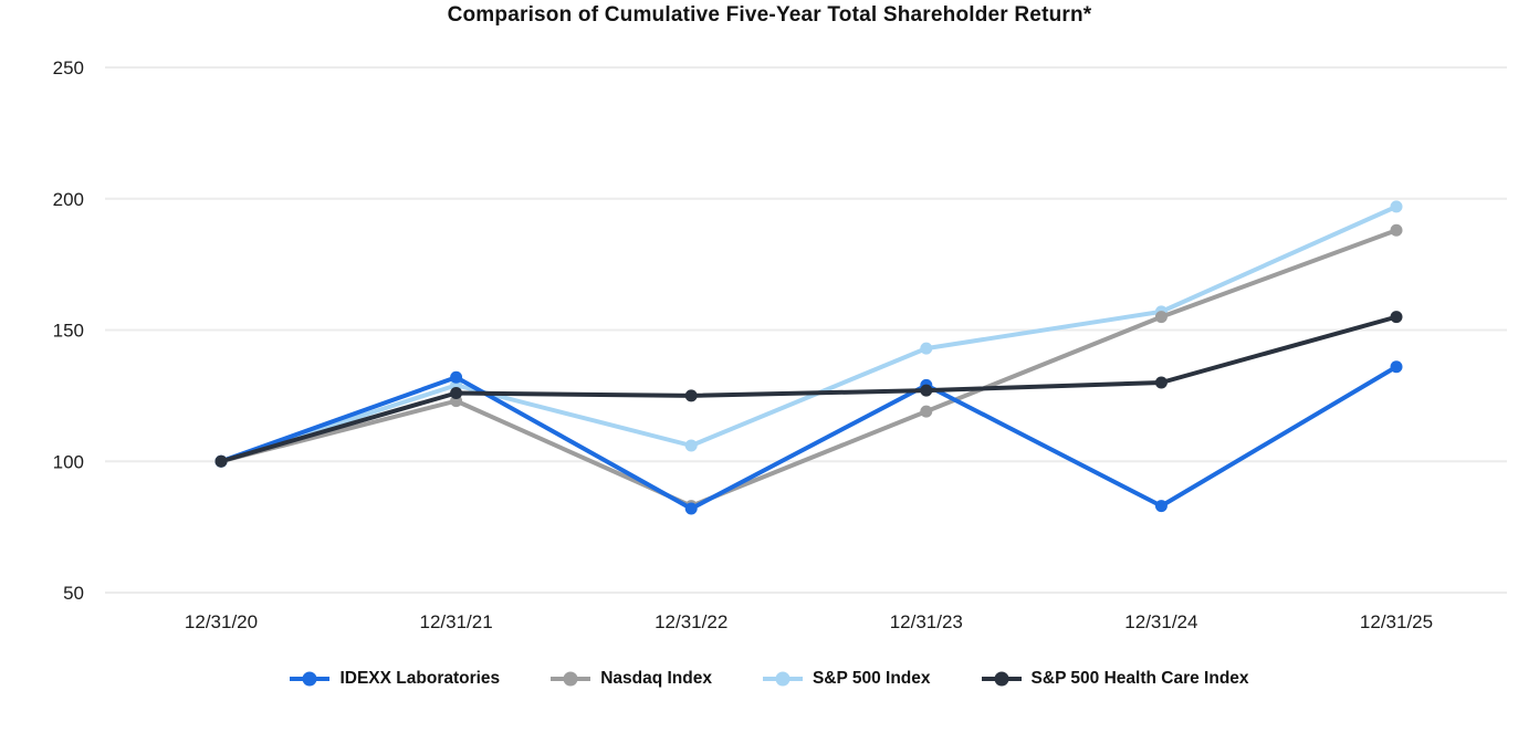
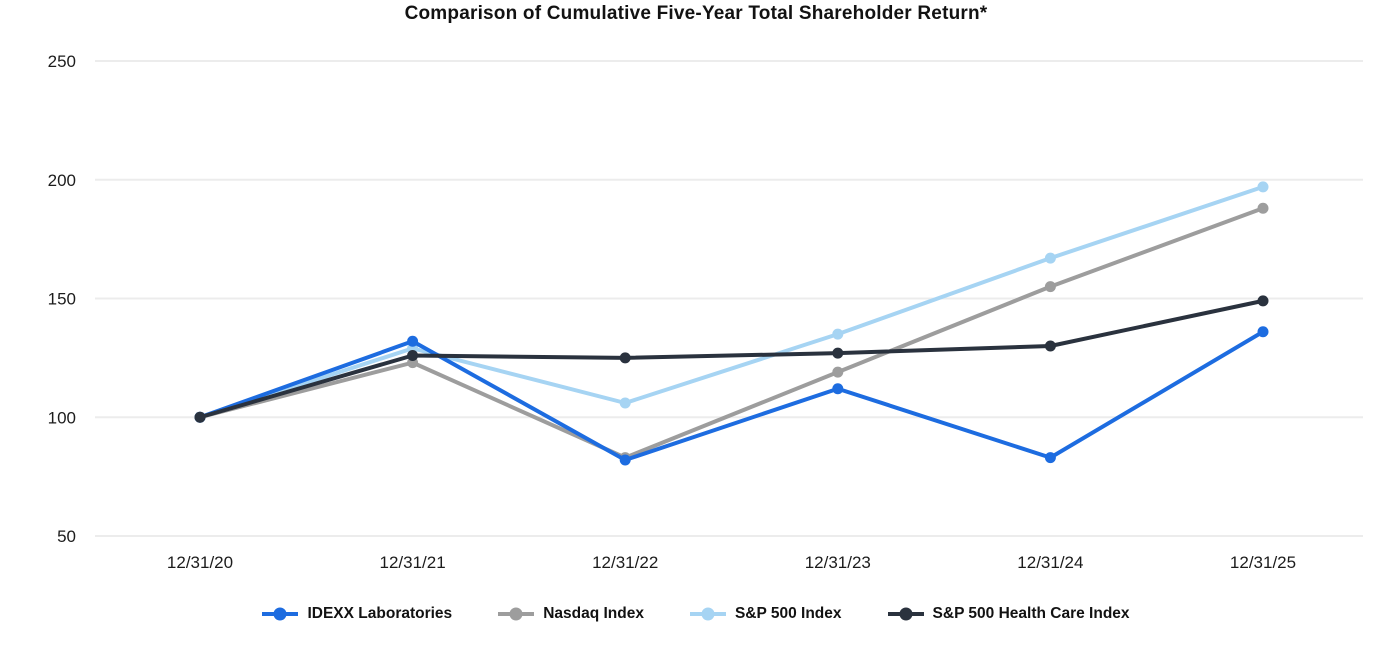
IDEXX Laboratories/12/31/23: 129 -> 112
S&P 500 Index/12/31/23: 143 -> 135
S&P 500 Index/12/31/24: 157 -> 167
S&P 500 Health Care Index/12/31/25: 155 -> 149
